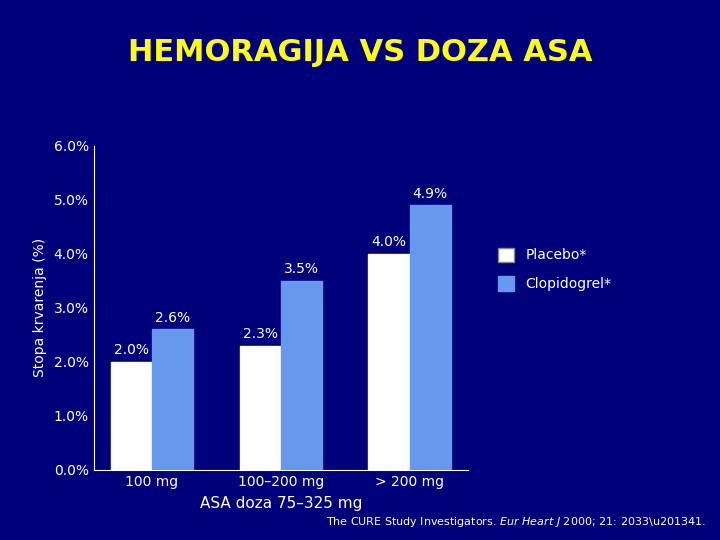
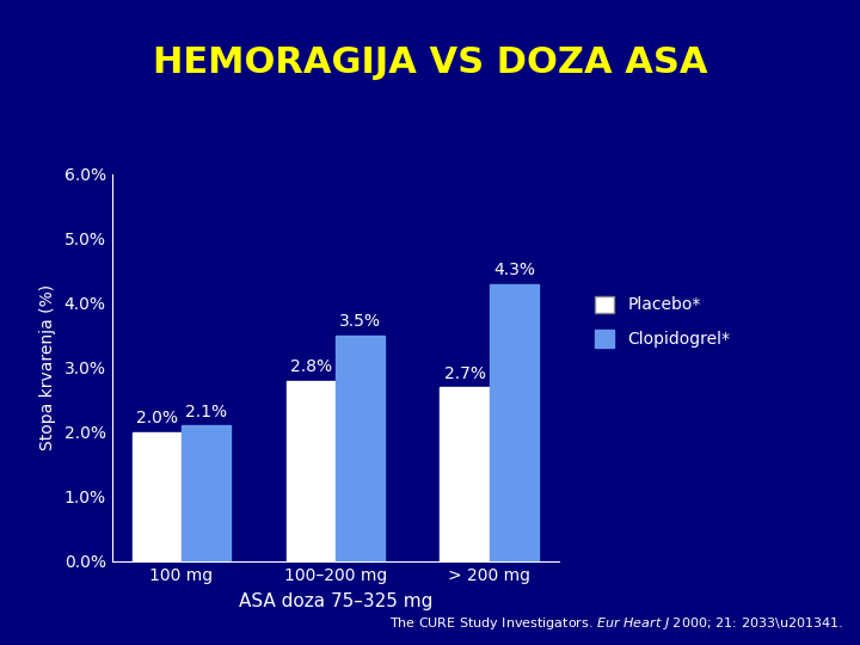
Clopidogrel*/100 mg: 2.6% -> 2.1%
Placebo*/100–200 mg: 2.3% -> 2.8%
Placebo*/> 200 mg: 4.0% -> 2.7%
Clopidogrel*/> 200 mg: 4.9% -> 4.3%
